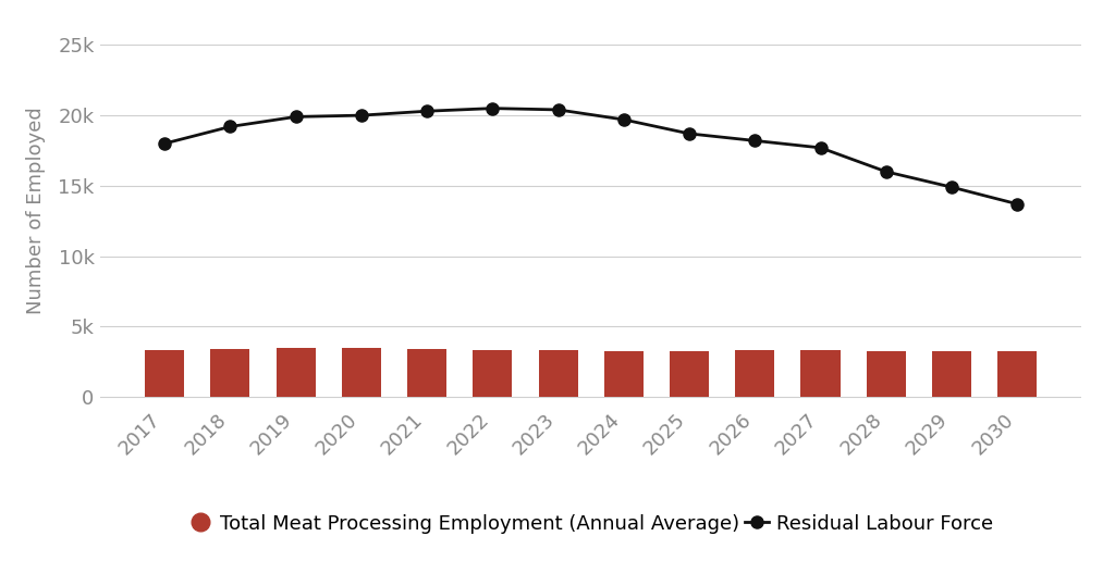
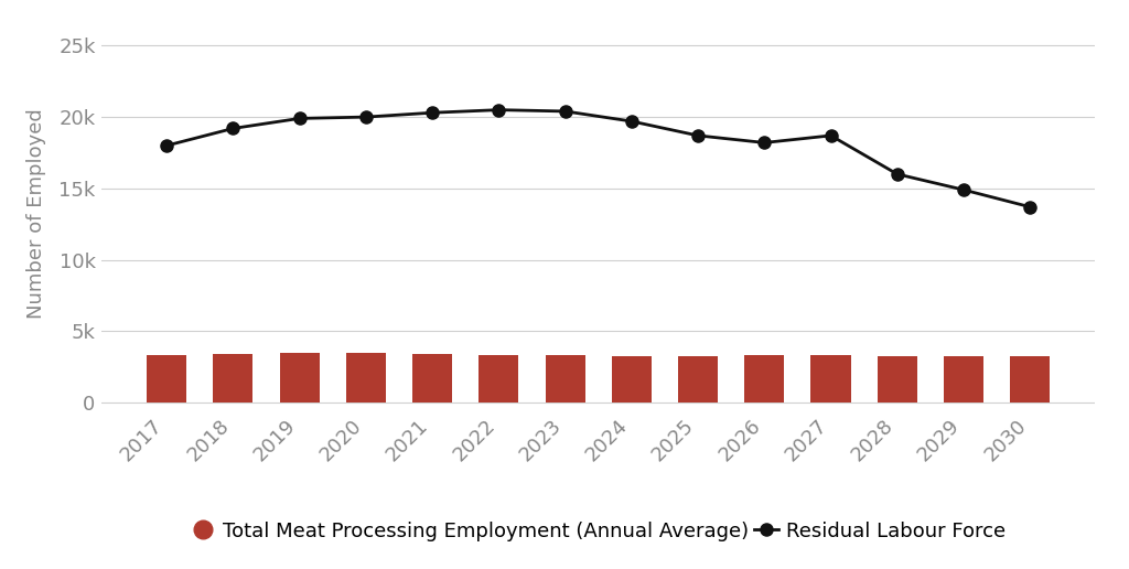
Residual Labour Force/2027: 17.7k -> 18.7k
